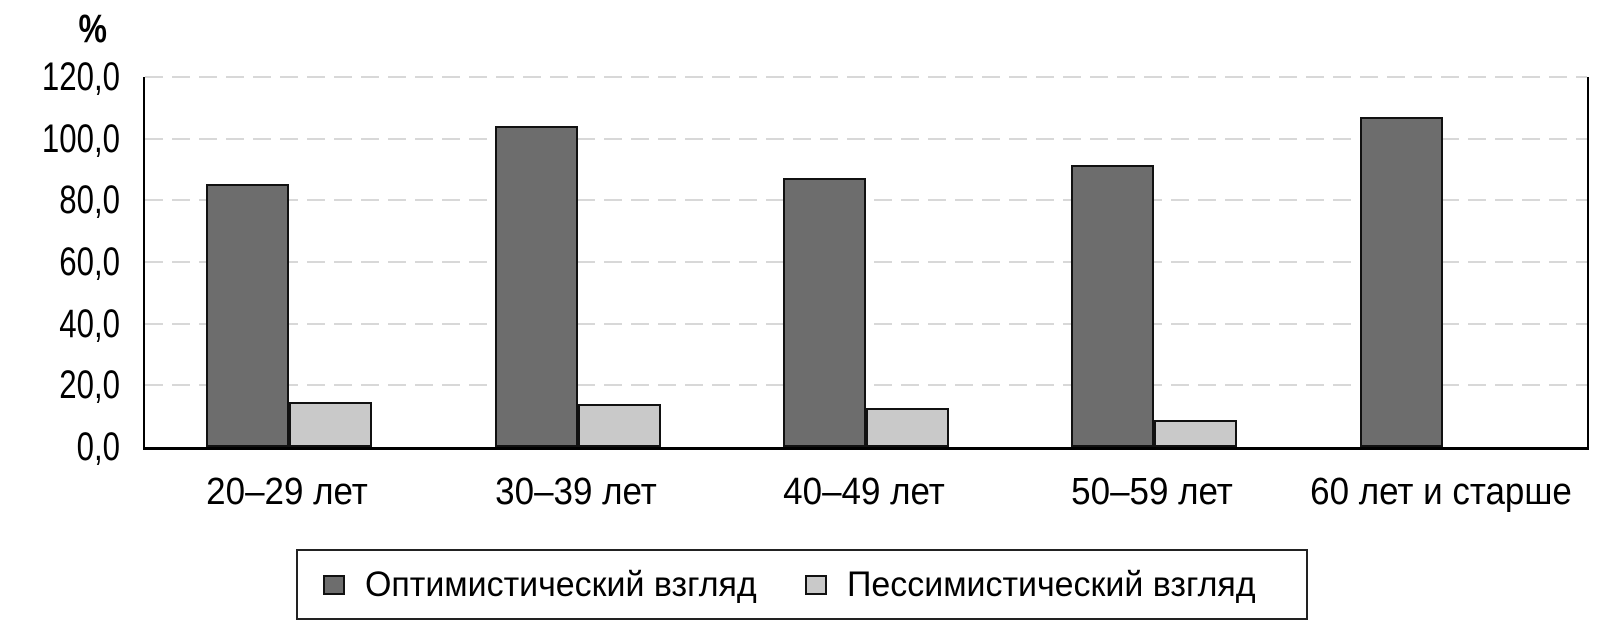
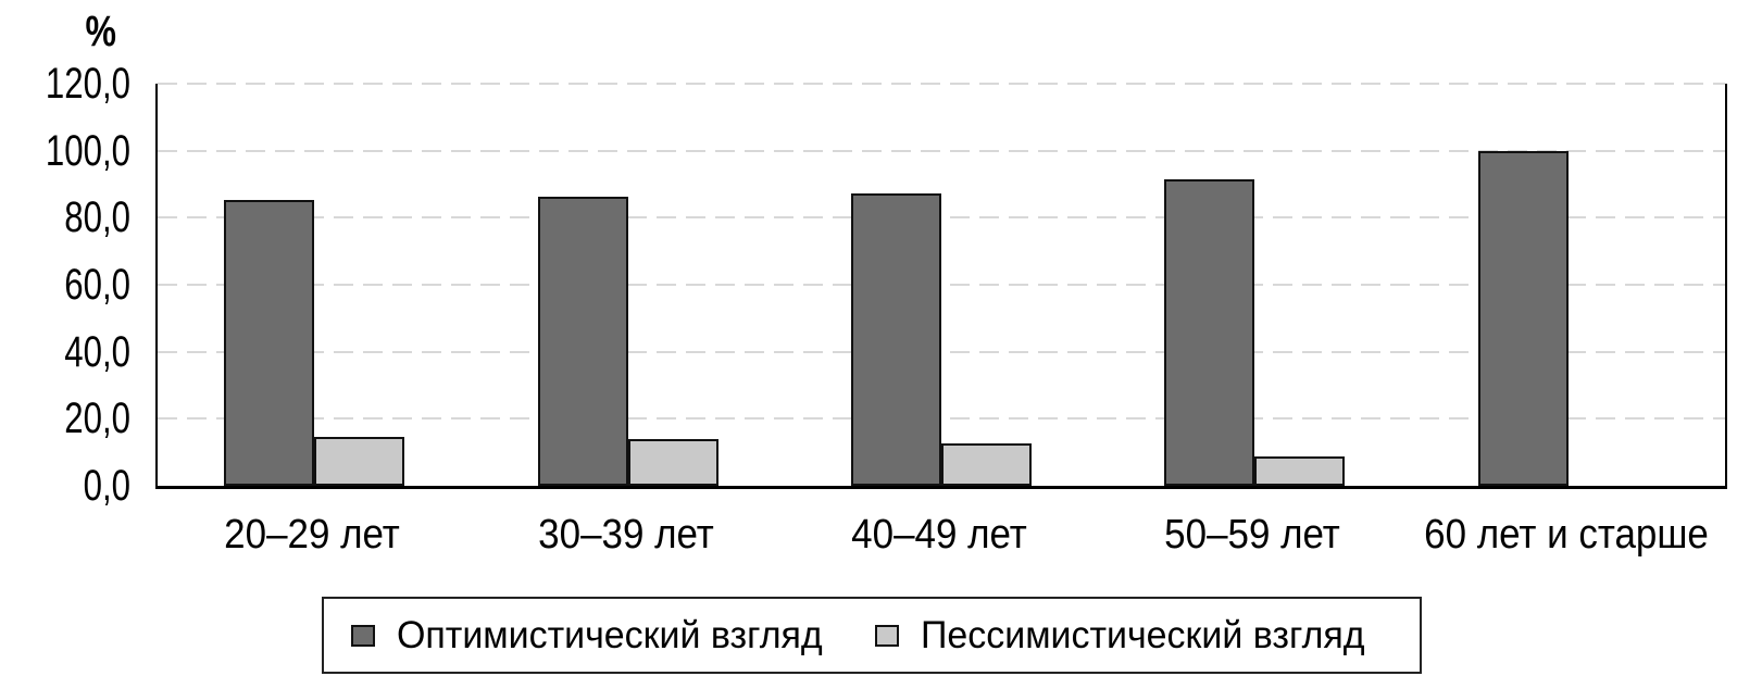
Оптимистический взгляд/30–39 лет: 104 -> 86
Оптимистический взгляд/60 лет и старше: 107 -> 100
